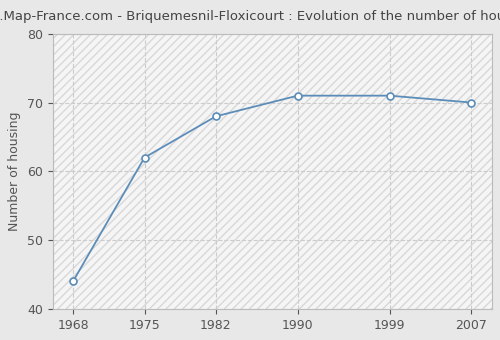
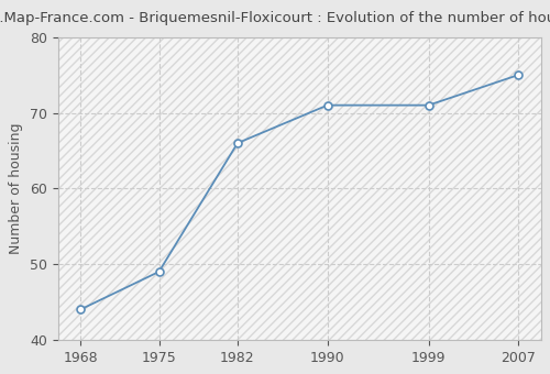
1975: 62 -> 49
1982: 68 -> 66
2007: 70 -> 75
